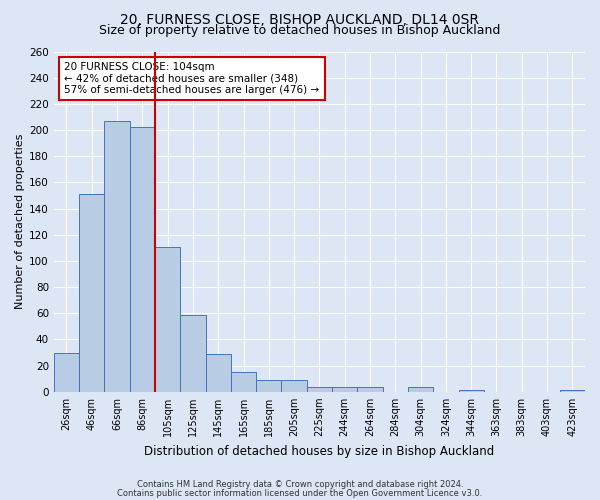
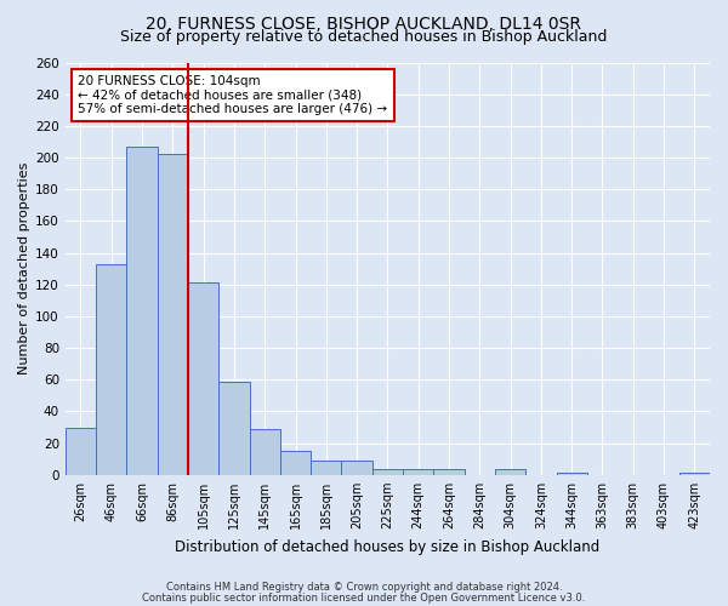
46sqm: 151 -> 133
105sqm: 111 -> 121
